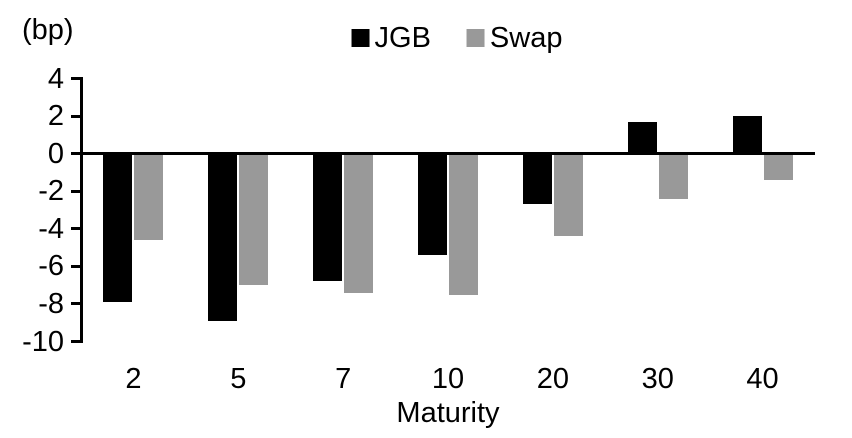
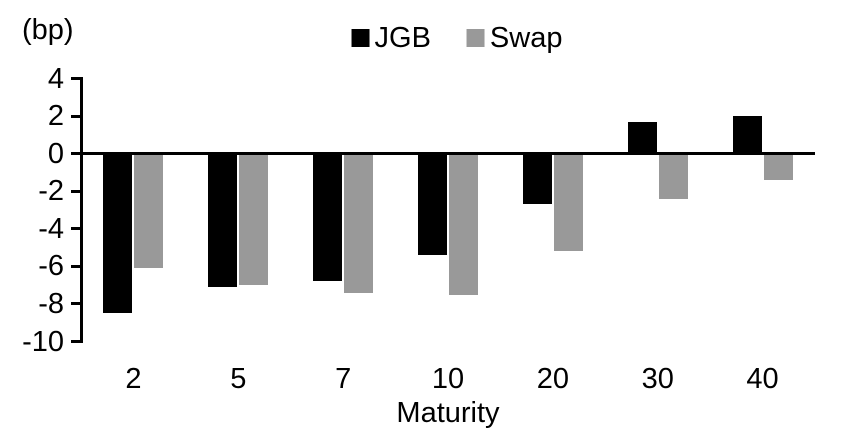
JGB/2: -7.9 -> -8.5
Swap/2: -4.6 -> -6.1
JGB/5: -8.9 -> -7.1
Swap/20: -4.4 -> -5.2
